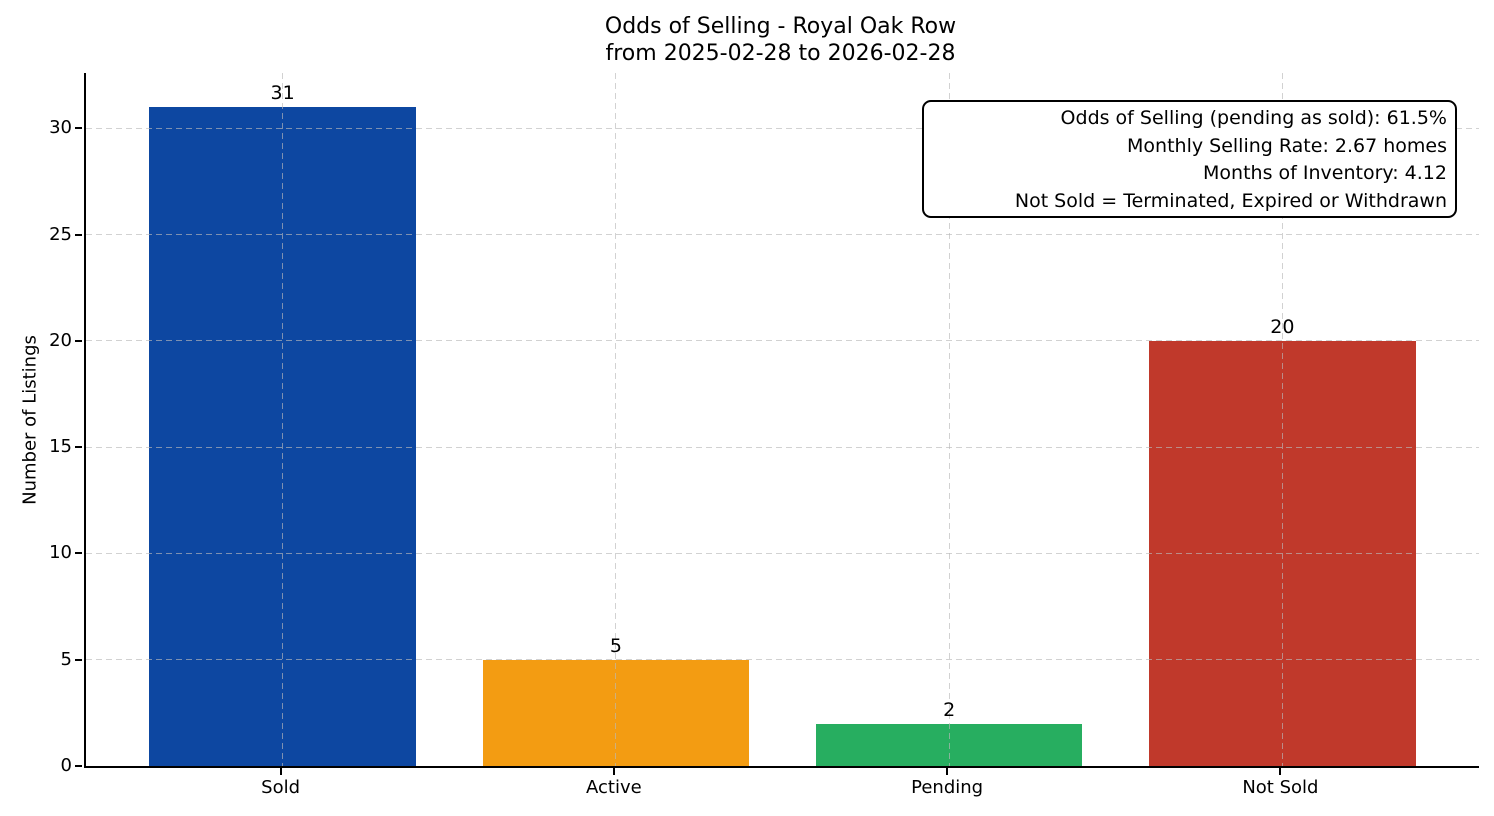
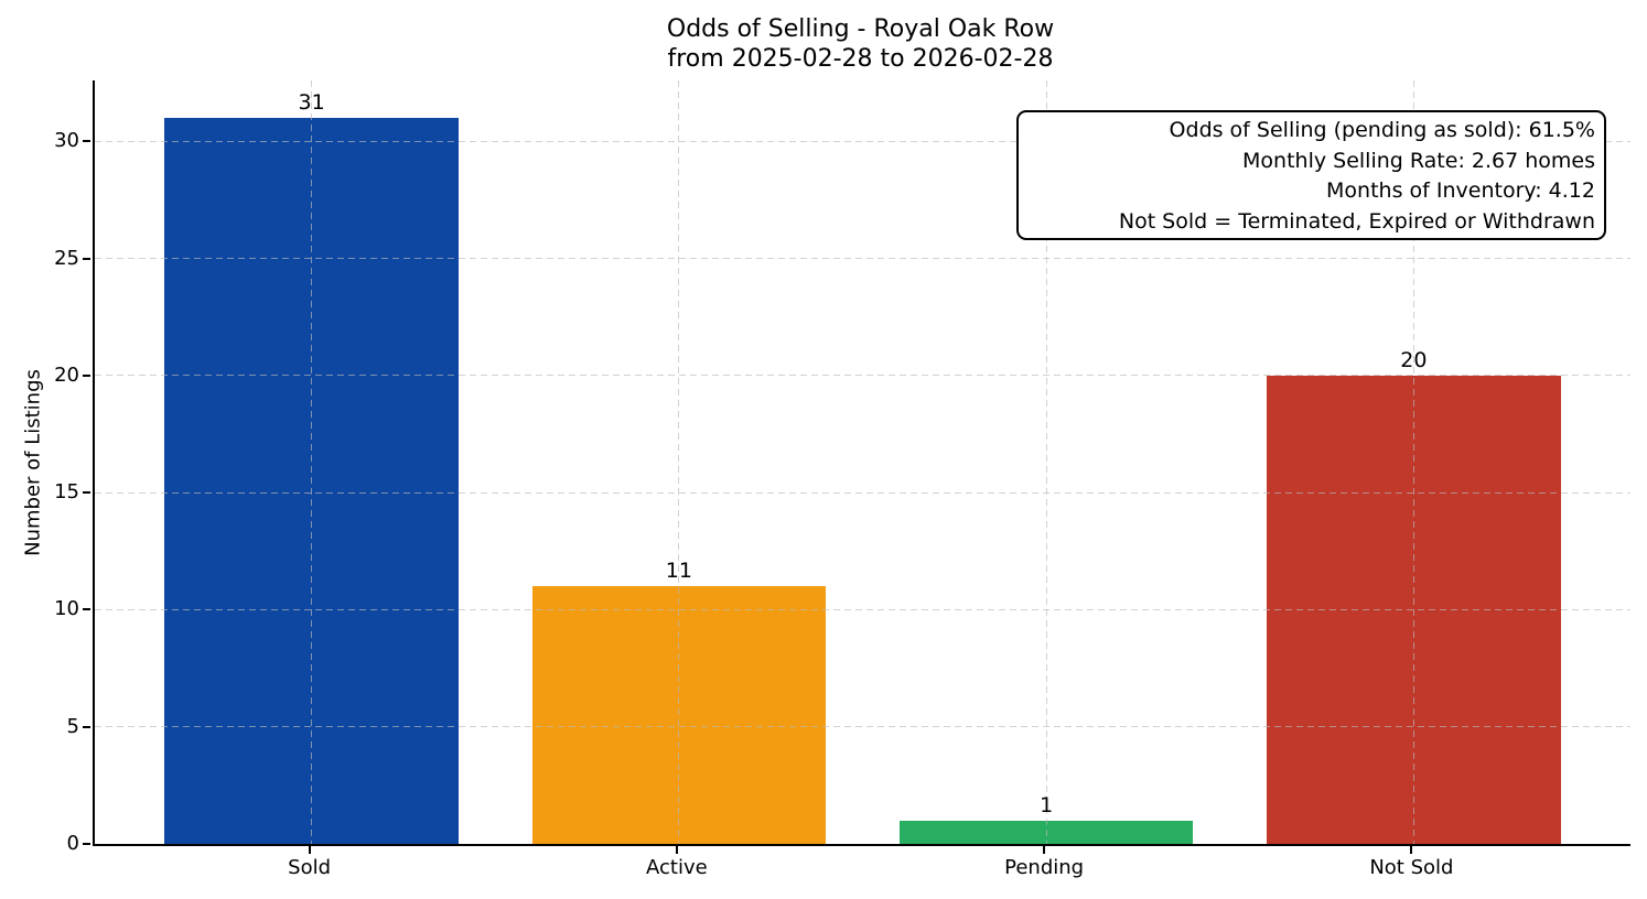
Active: 5 -> 11
Pending: 2 -> 1
